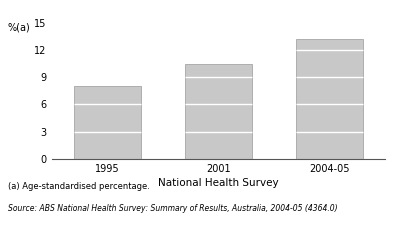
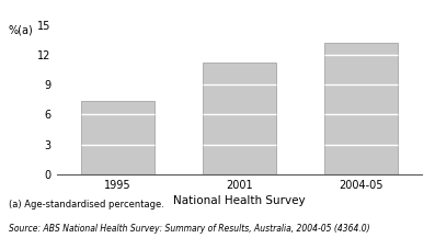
1995: 8.0 -> 7.4
2001: 10.5 -> 11.2
